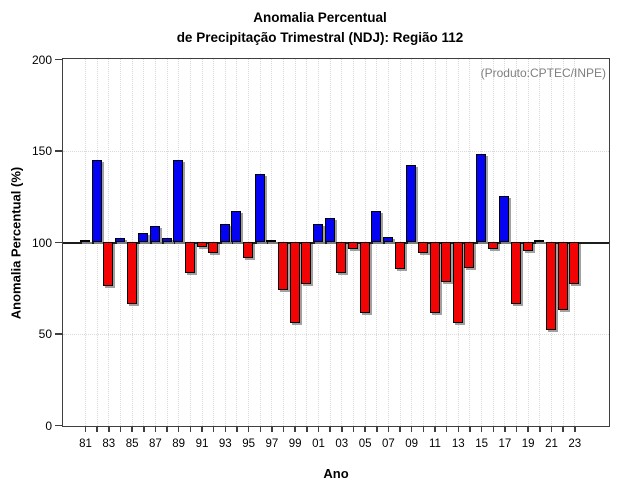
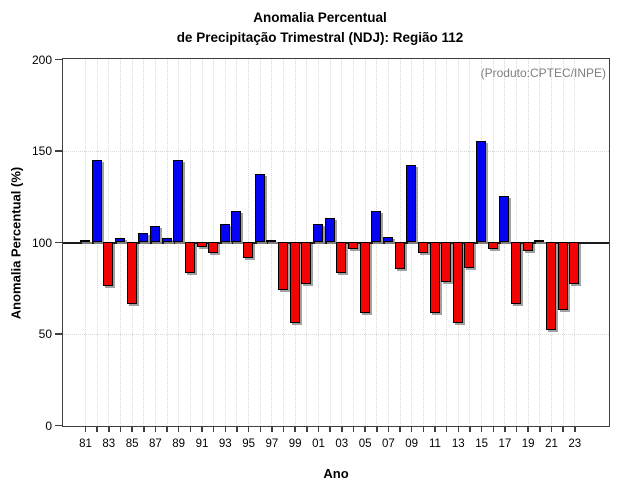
15: 148 -> 155
